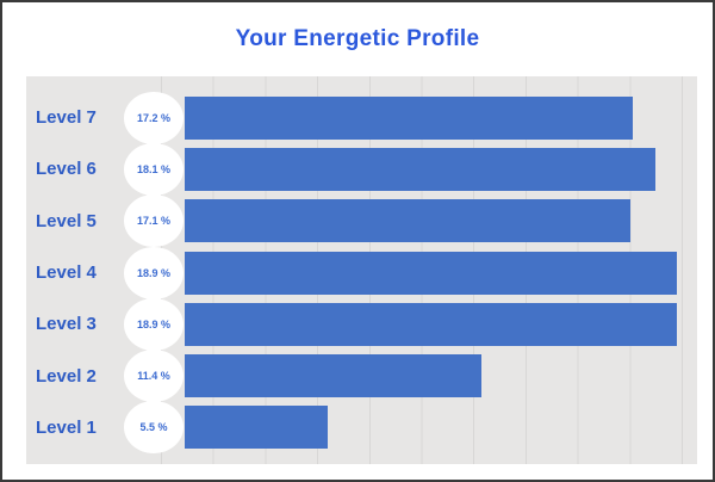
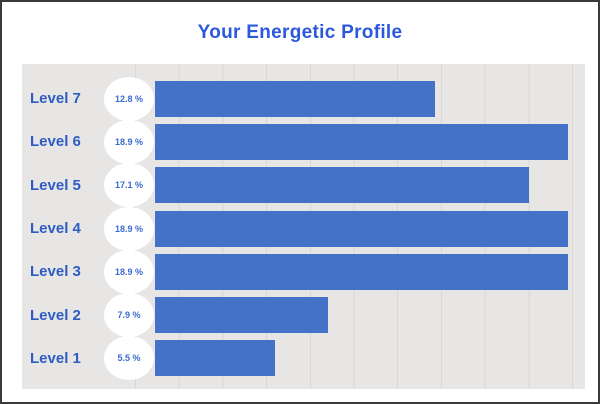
Level 7: 17.2 -> 12.8
Level 6: 18.1 -> 18.9
Level 2: 11.4 -> 7.9
